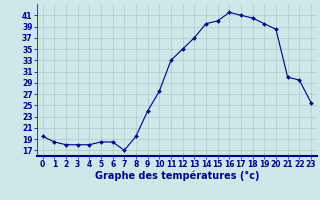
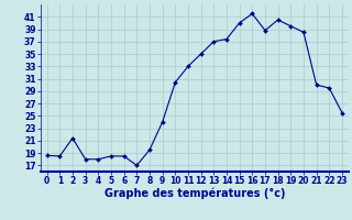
0: 19.5 -> 18.6
2: 18.0 -> 21.4
10: 27.5 -> 30.4
14: 39.5 -> 37.4
17: 41.0 -> 38.8
